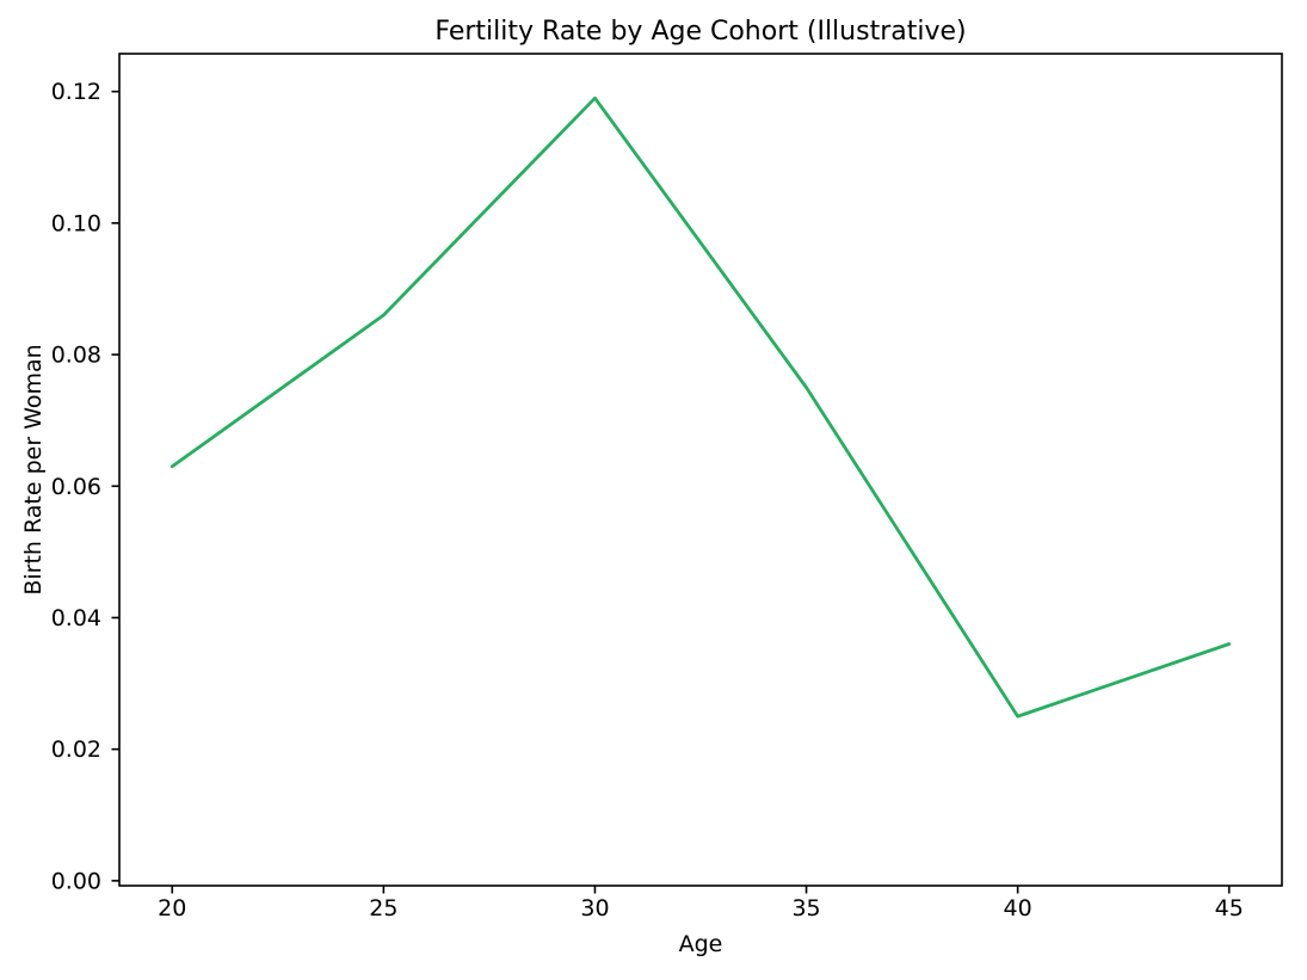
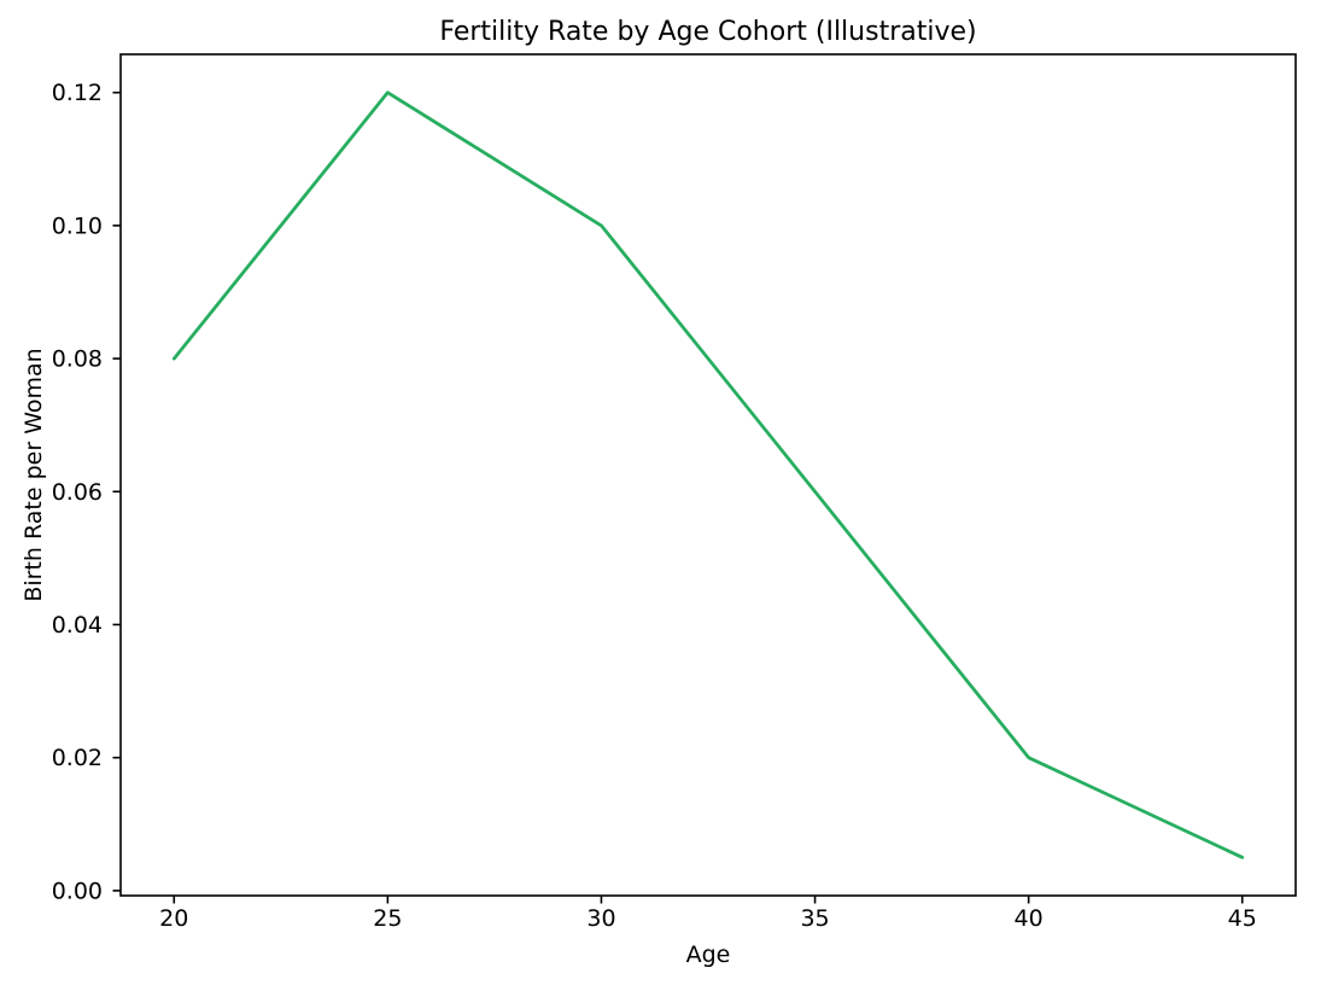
20: 0.063 -> 0.080
25: 0.086 -> 0.120
30: 0.119 -> 0.100
35: 0.075 -> 0.060
40: 0.025 -> 0.020
45: 0.036 -> 0.005
